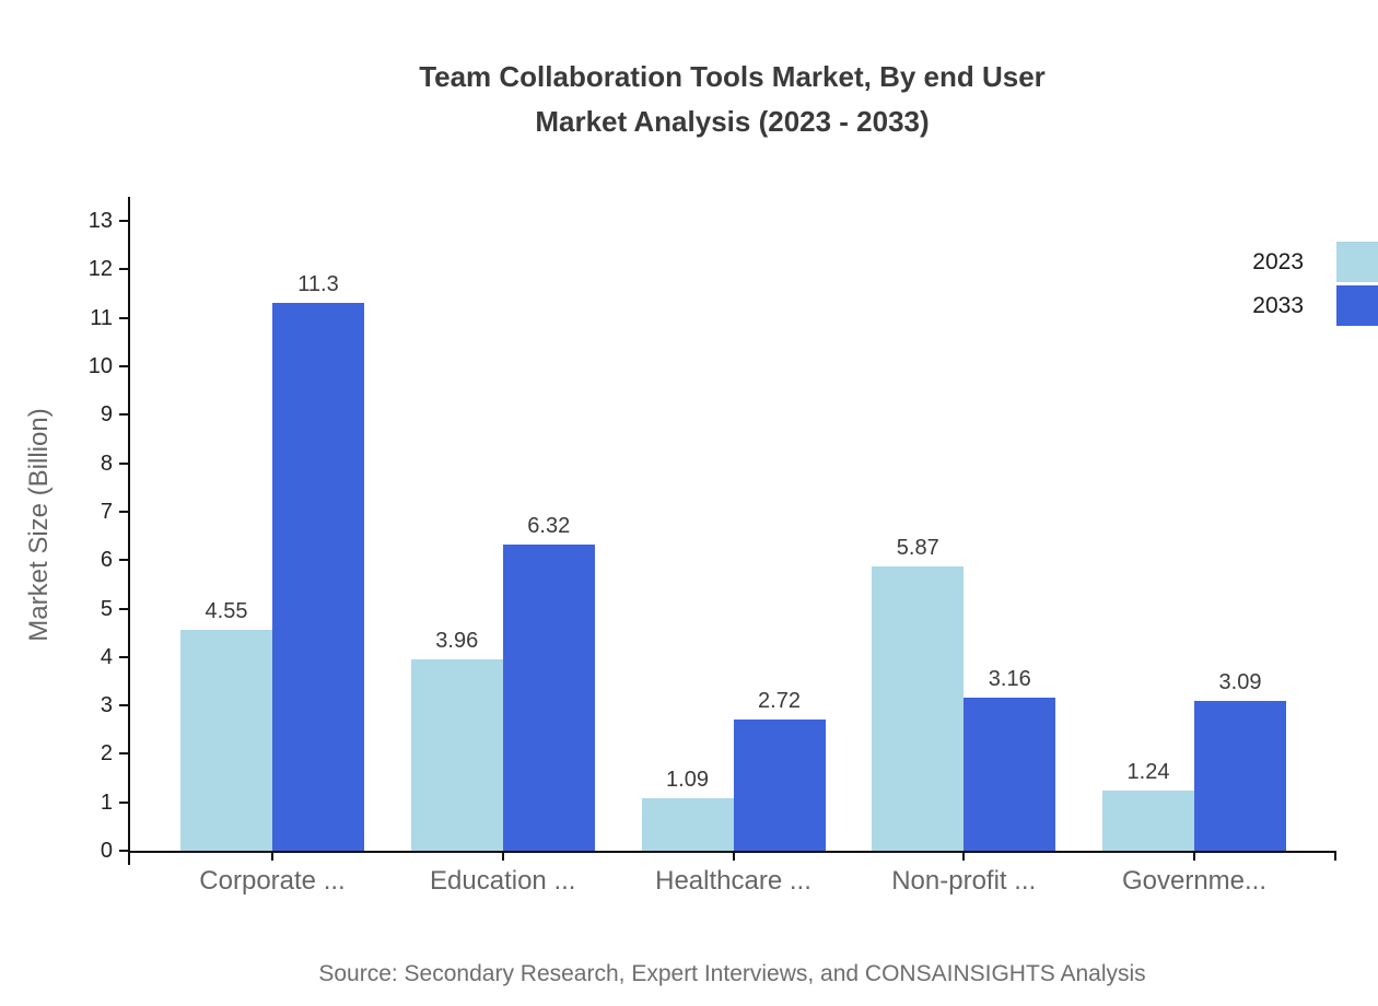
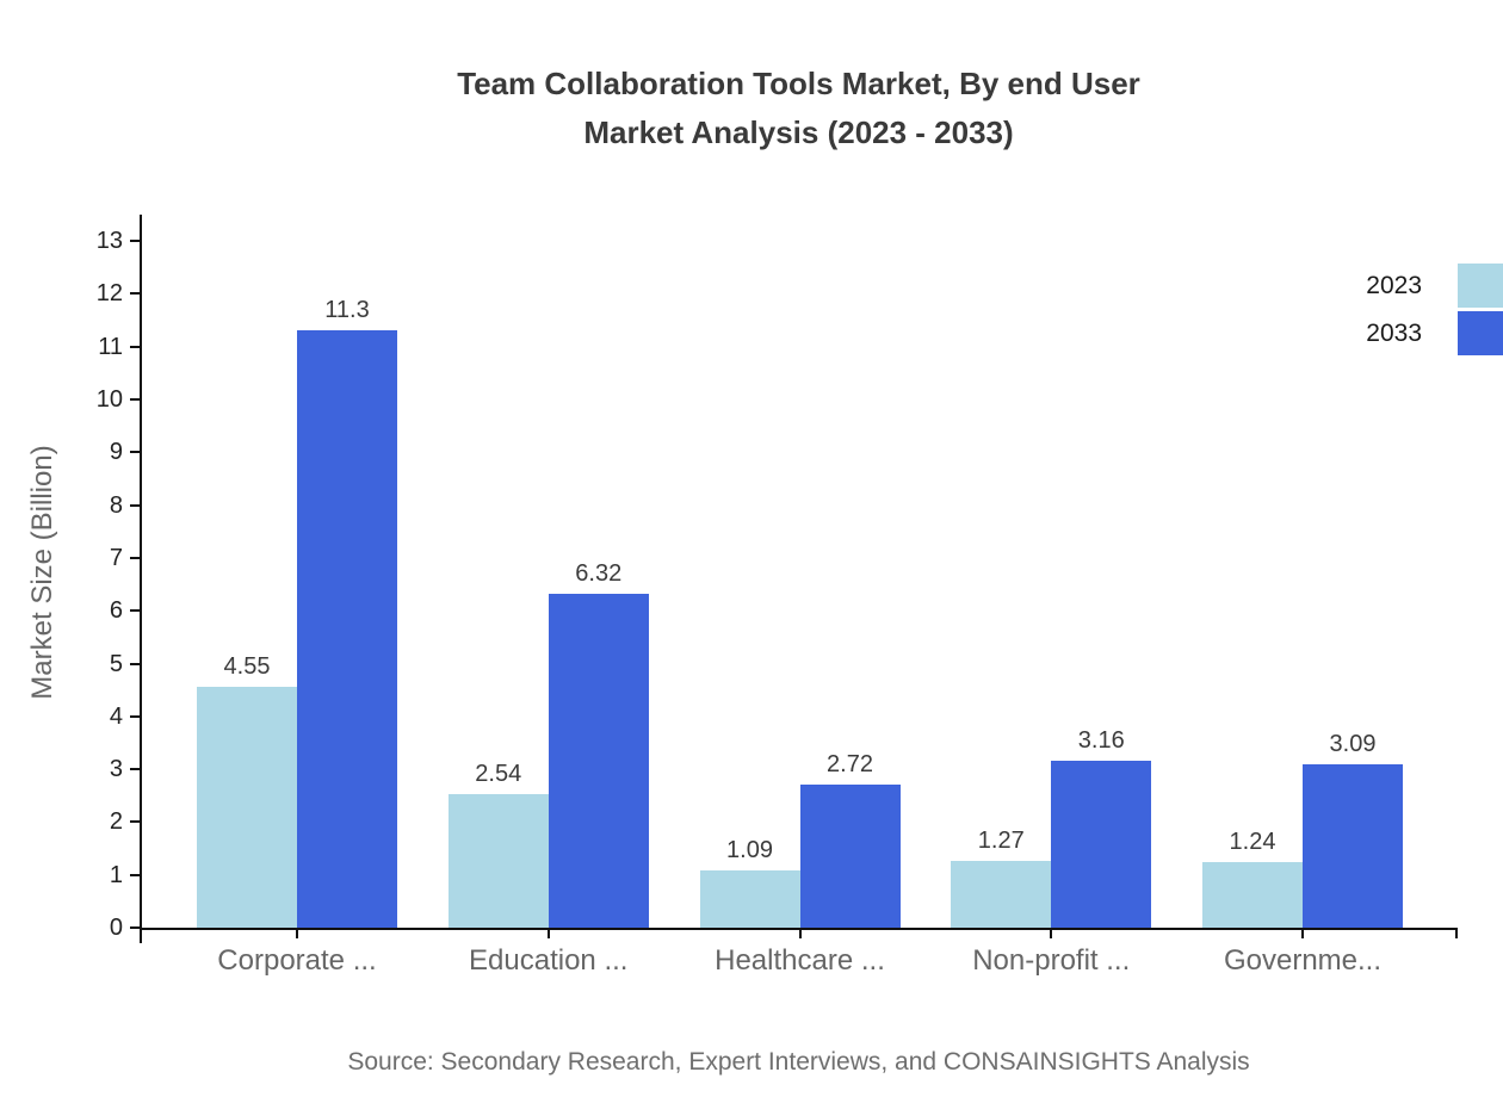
2023/Education ...: 3.96 -> 2.54
2023/Non-profit ...: 5.87 -> 1.27
